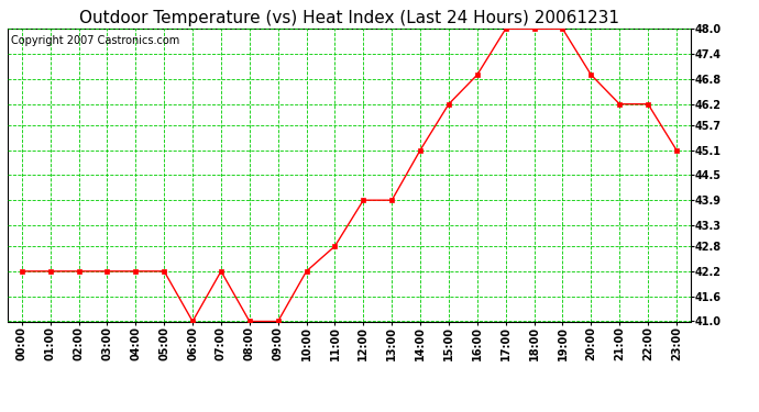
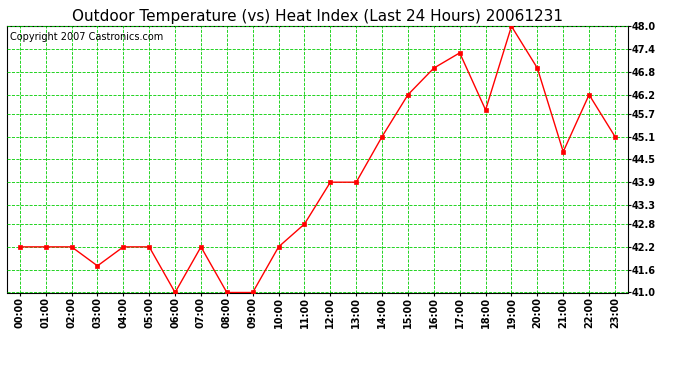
03:00: 42.2 -> 41.7
17:00: 48.0 -> 47.3
18:00: 48.0 -> 45.8
21:00: 46.2 -> 44.7
